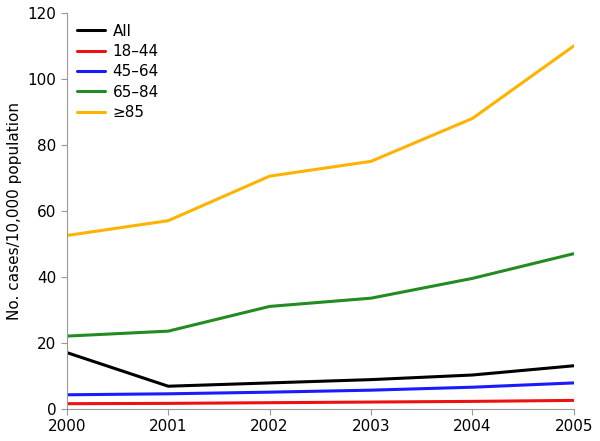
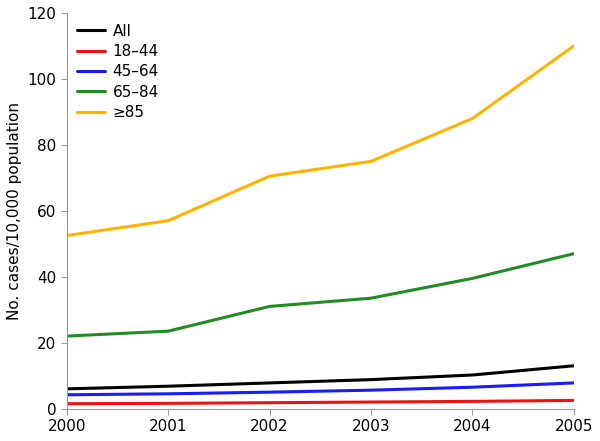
All/2000: 17.0 -> 6.0
